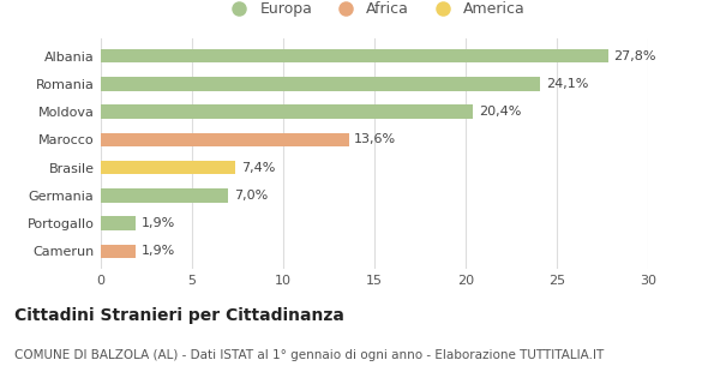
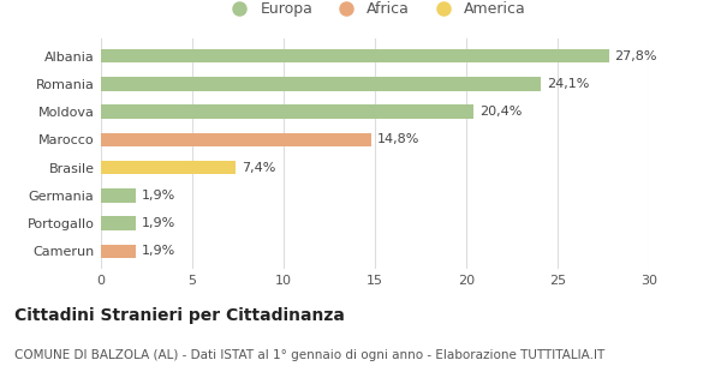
Marocco: 13,6% -> 14,8%
Germania: 7,0% -> 1,9%
